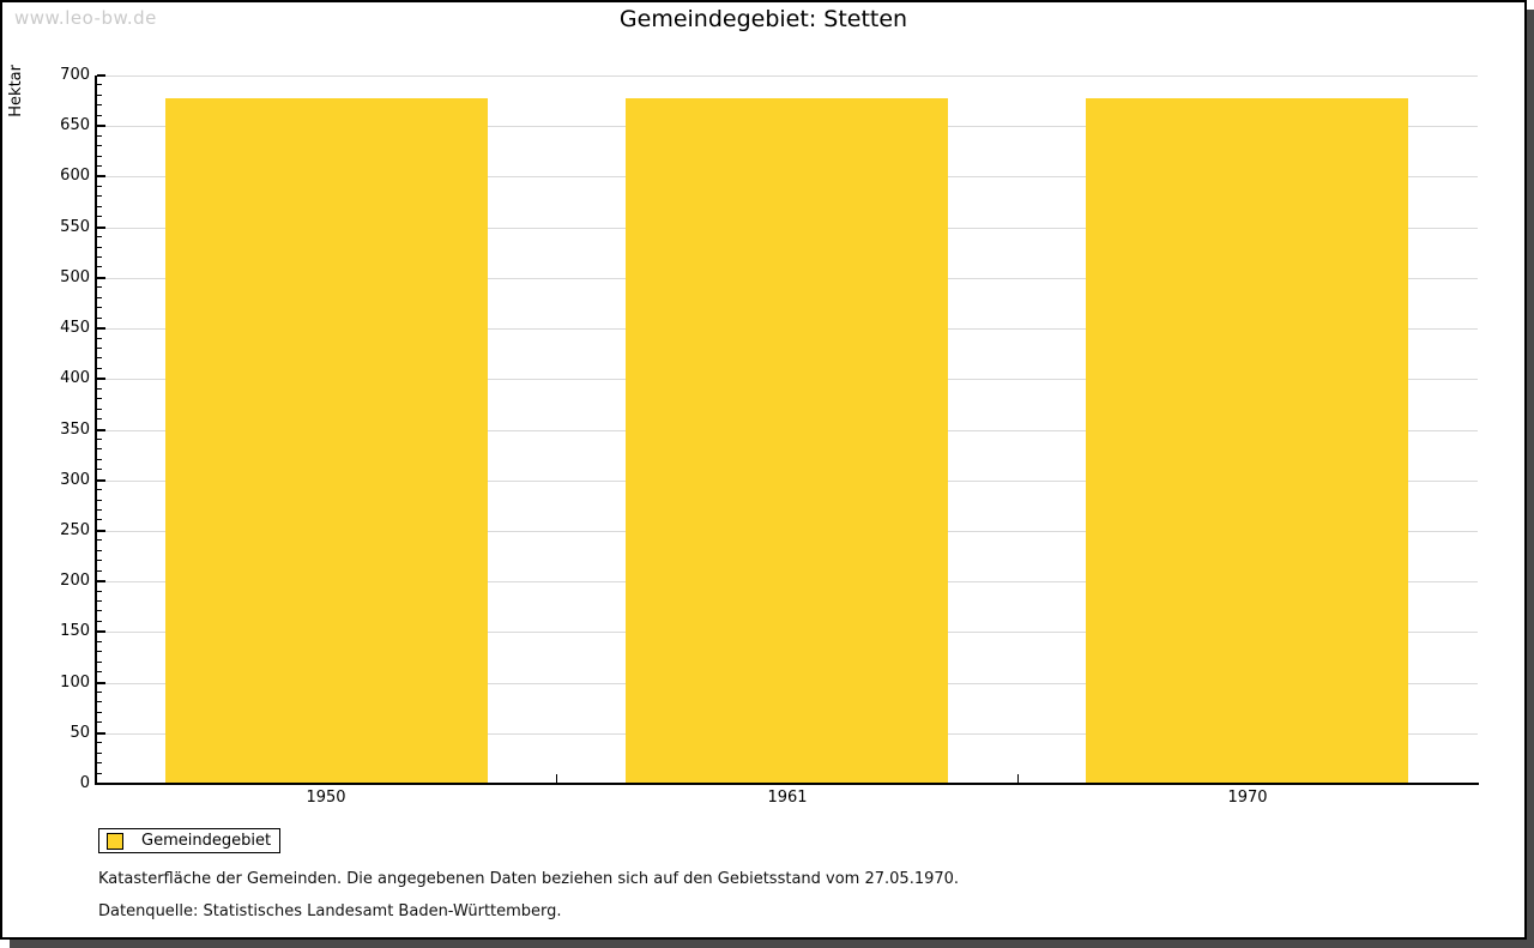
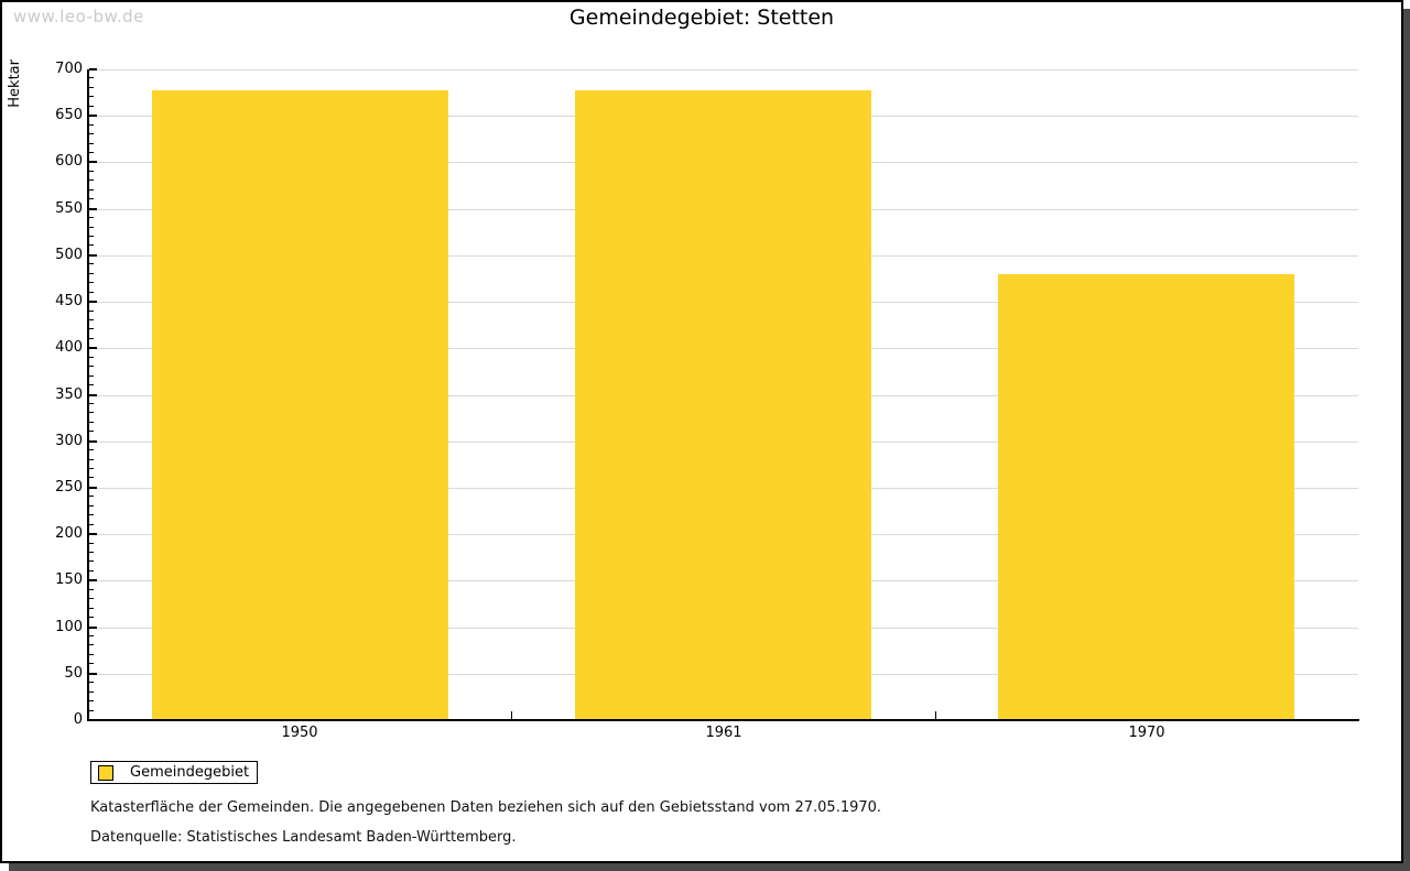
1970: 680 -> 480
